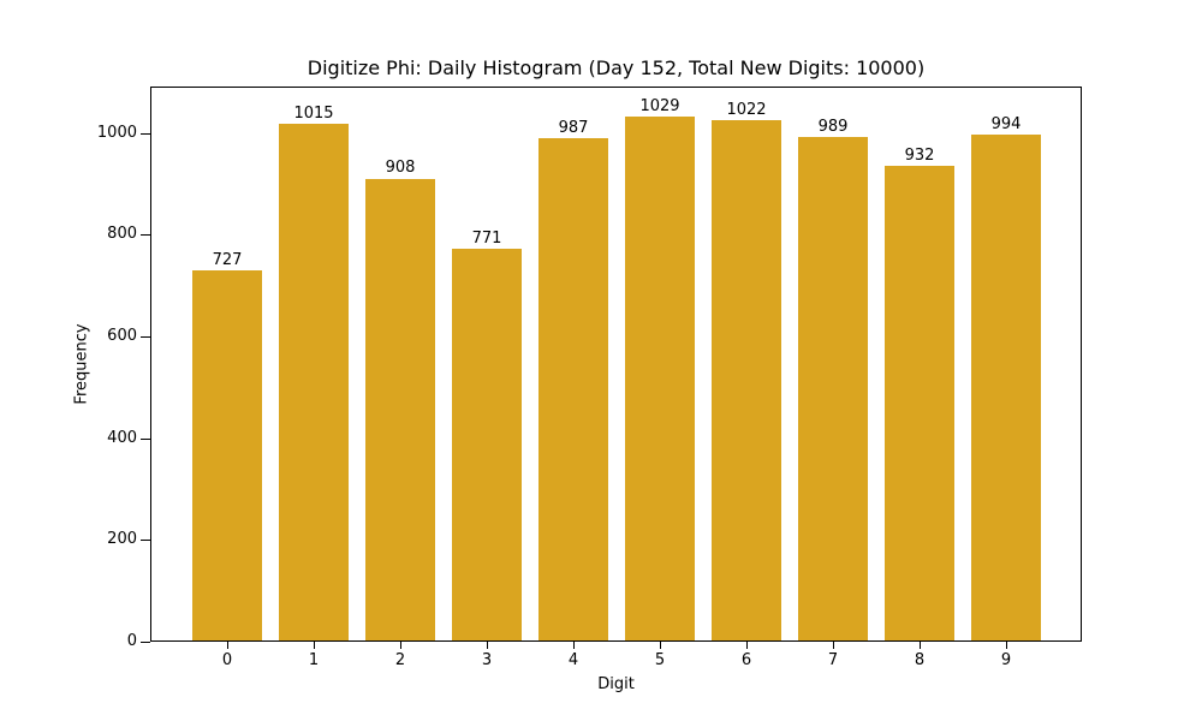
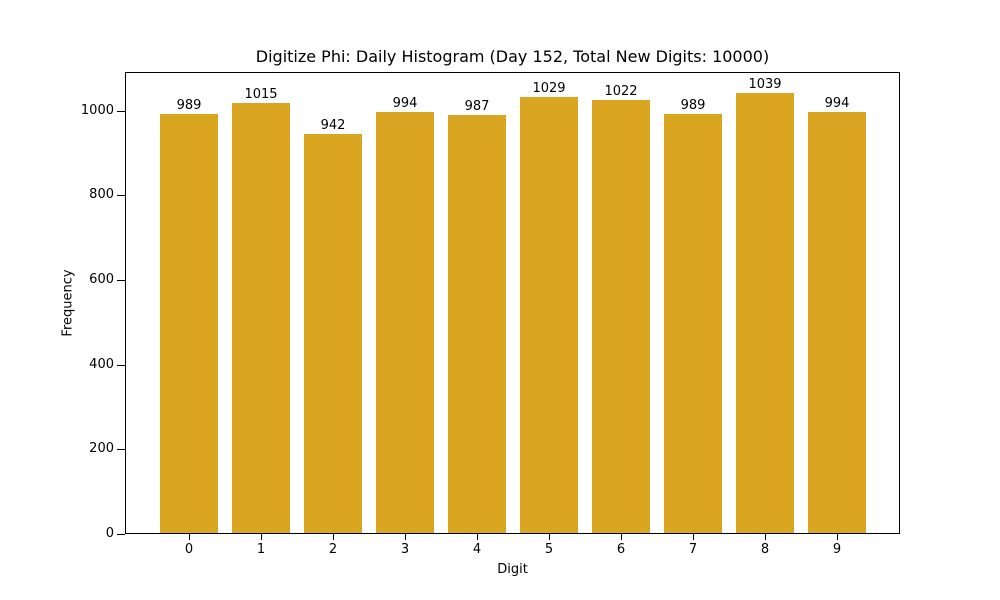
0: 727 -> 989
2: 908 -> 942
3: 771 -> 994
8: 932 -> 1039
